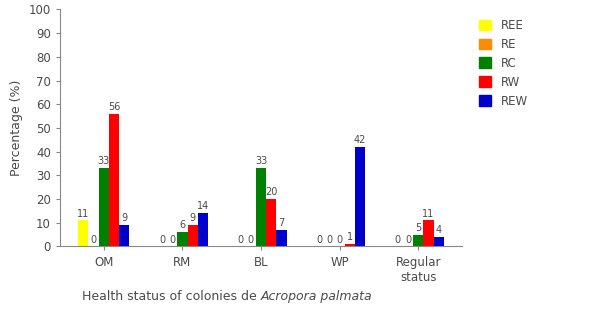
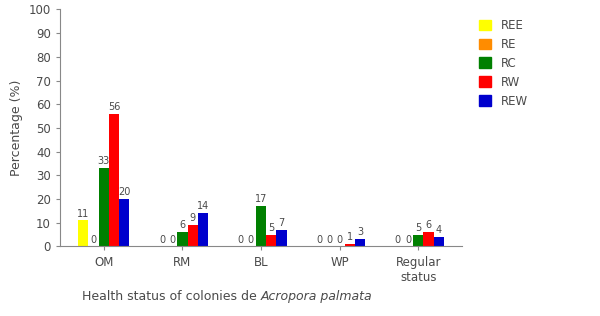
REW/OM: 9 -> 20
RC/BL: 33 -> 17
RW/BL: 20 -> 5
REW/WP: 42 -> 3
RW/Regular status: 11 -> 6
